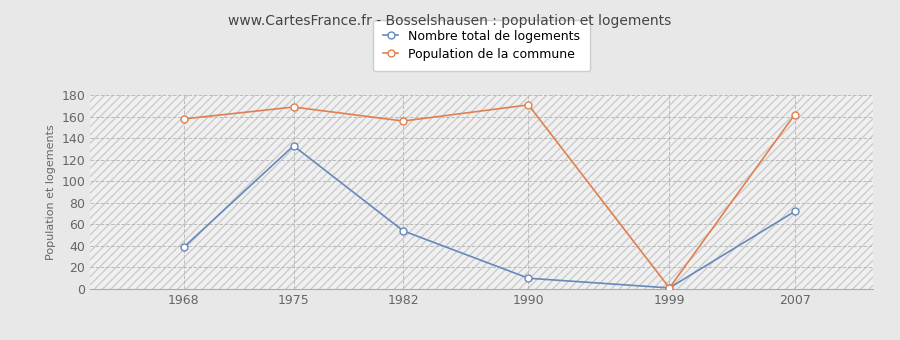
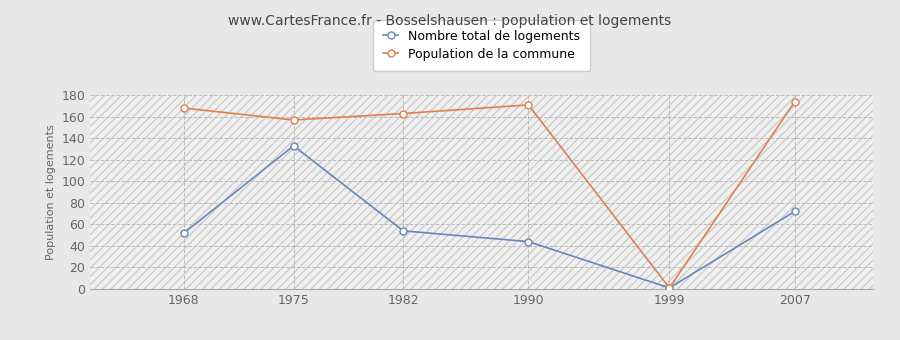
Nombre total de logements/1968: 39 -> 52
Population de la commune/1968: 158 -> 168
Population de la commune/1975: 169 -> 157
Population de la commune/1982: 156 -> 163
Nombre total de logements/1990: 10 -> 44
Population de la commune/2007: 162 -> 174
